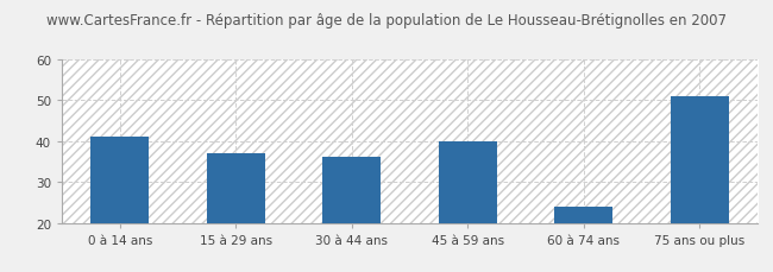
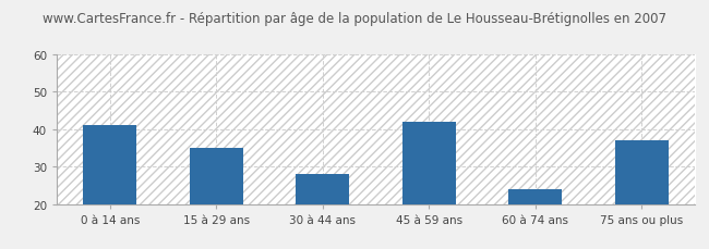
15 à 29 ans: 37 -> 35
30 à 44 ans: 36 -> 28
45 à 59 ans: 40 -> 42
75 ans ou plus: 51 -> 37
